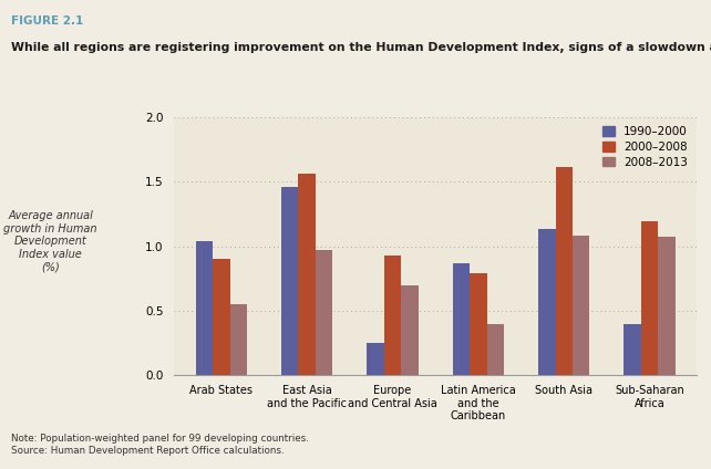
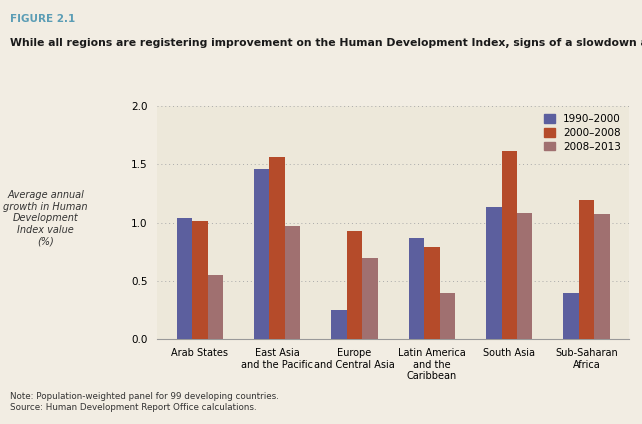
2000–2008/Arab States: 0.90 -> 1.01
